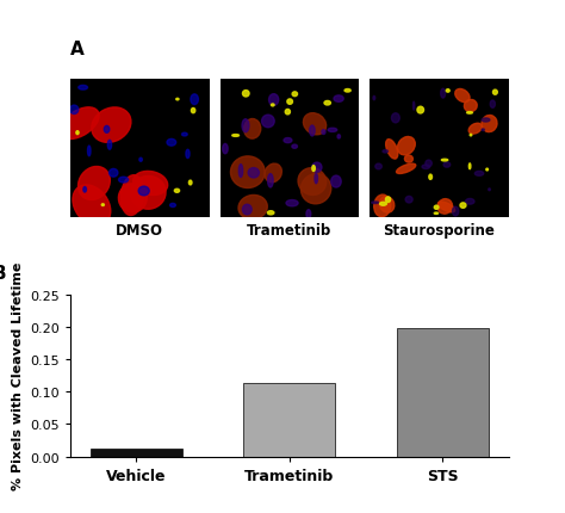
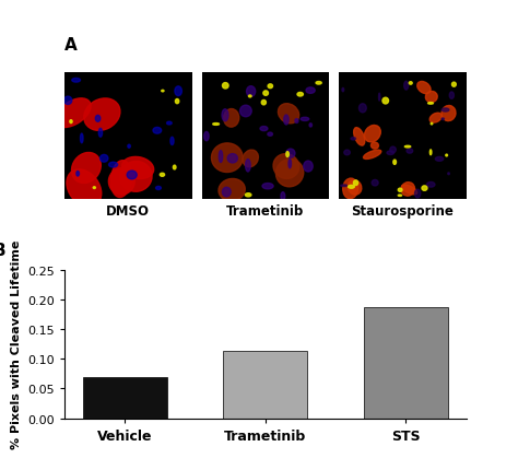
Vehicle: 0.013 -> 0.070
STS: 0.198 -> 0.188
